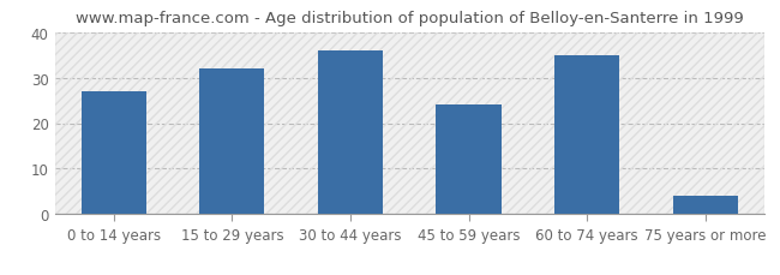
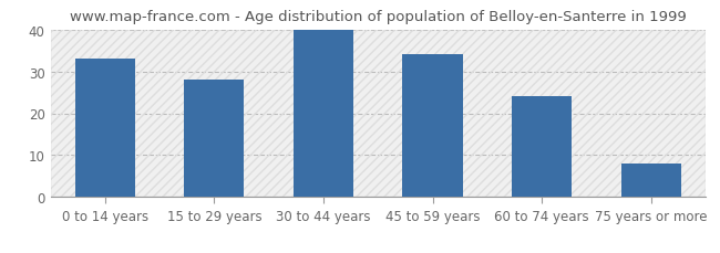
0 to 14 years: 27 -> 33
15 to 29 years: 32 -> 28
30 to 44 years: 36 -> 40
45 to 59 years: 24 -> 34
60 to 74 years: 35 -> 24
75 years or more: 4 -> 8
